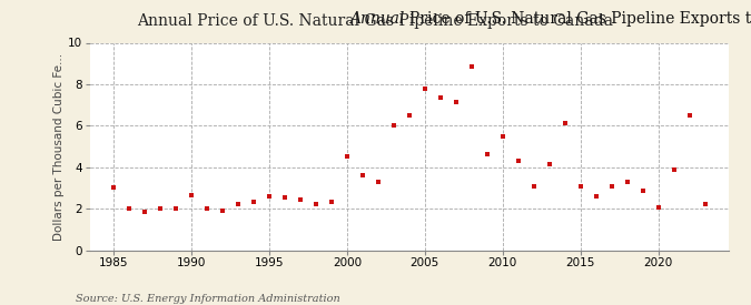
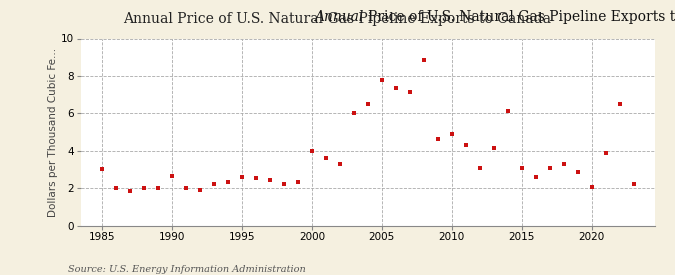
2000: 4.5 -> 4.0
2010: 5.5 -> 4.9
